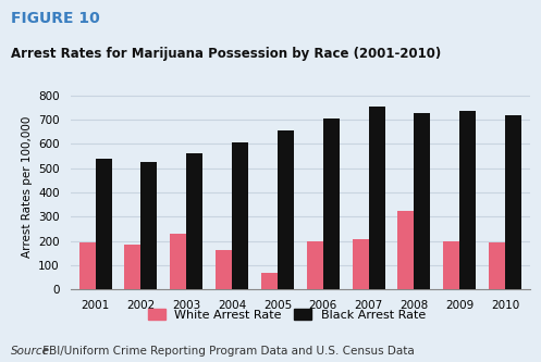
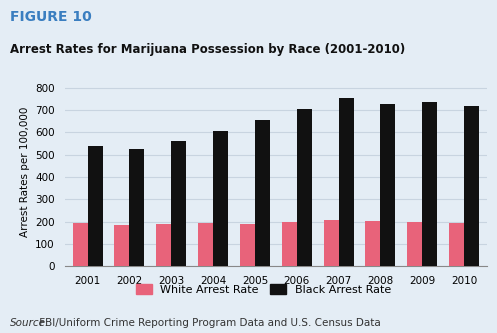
White Arrest Rate/2003: 230 -> 192
White Arrest Rate/2004: 165 -> 196
White Arrest Rate/2005: 70 -> 191
White Arrest Rate/2008: 325 -> 202
